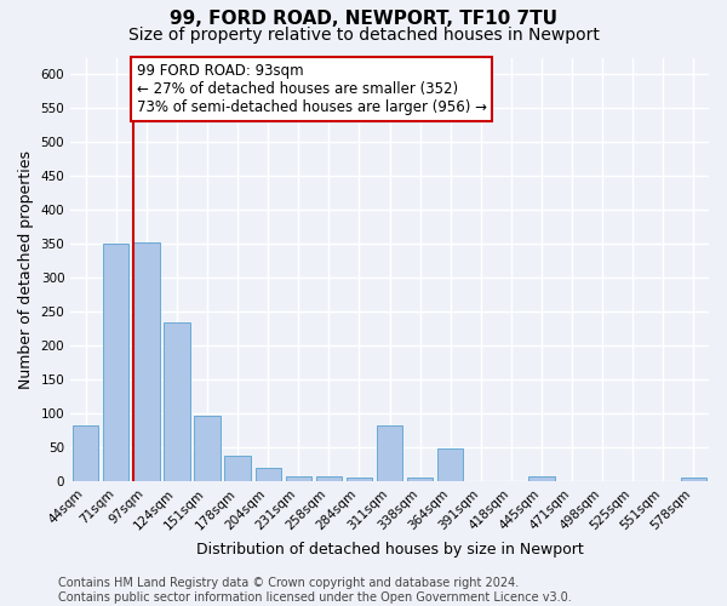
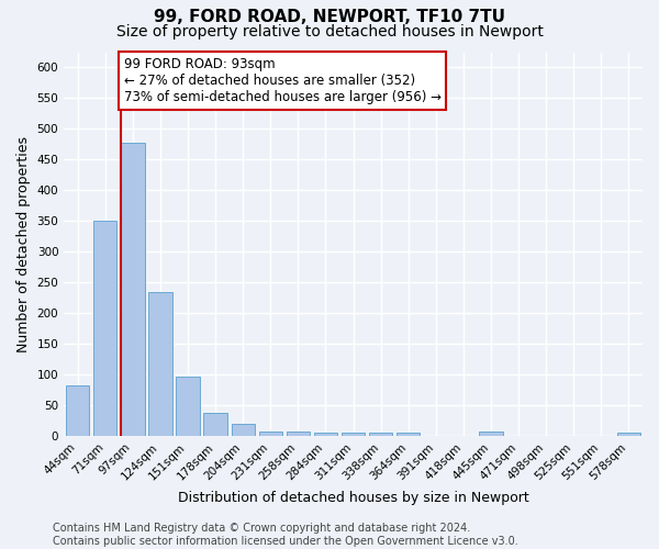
97sqm: 352 -> 478
311sqm: 82 -> 5
364sqm: 48 -> 5
